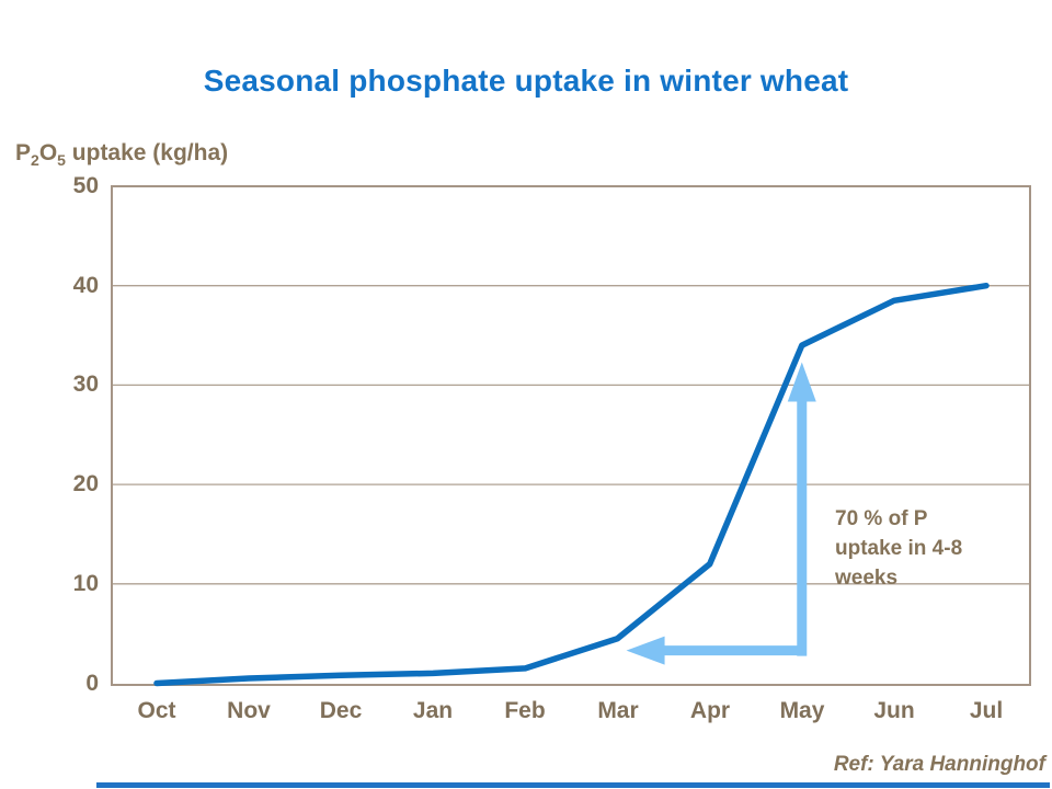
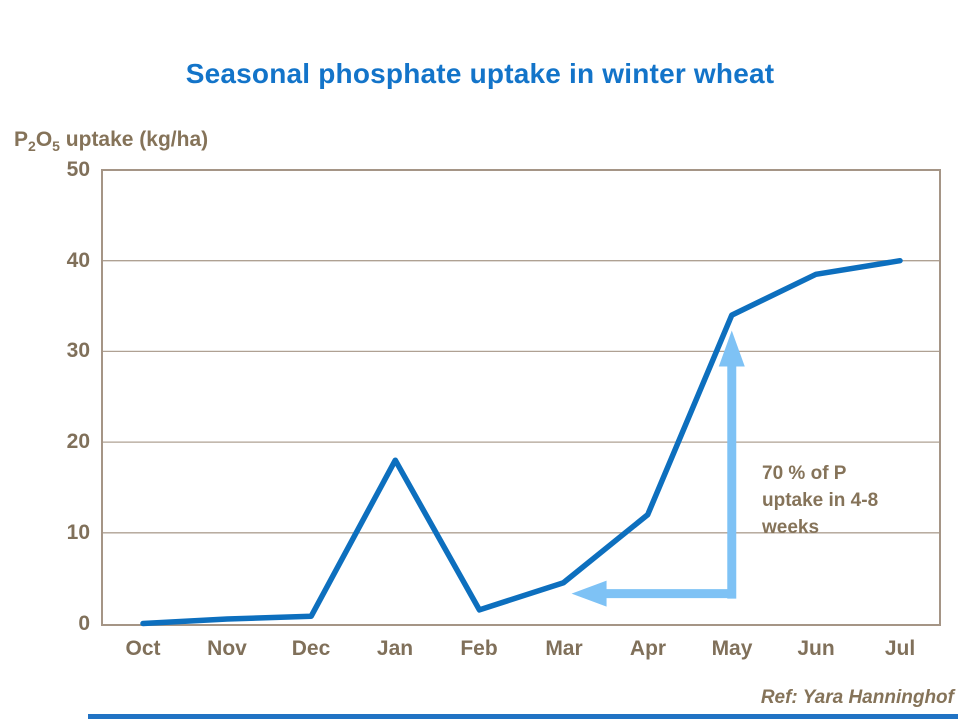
Jan: 1 -> 18
